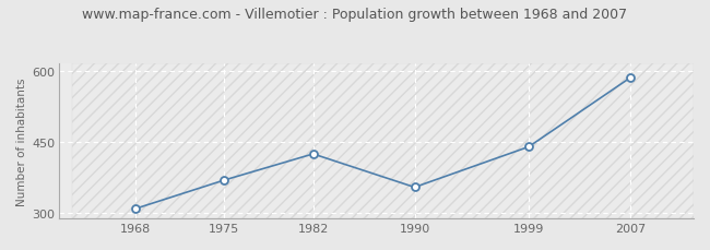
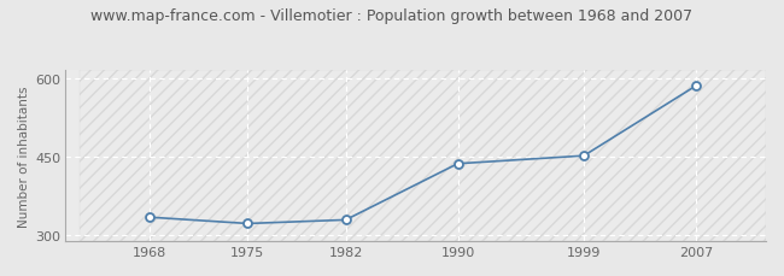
1968: 310 -> 335
1975: 370 -> 323
1982: 425 -> 330
1990: 355 -> 437
1999: 440 -> 452
